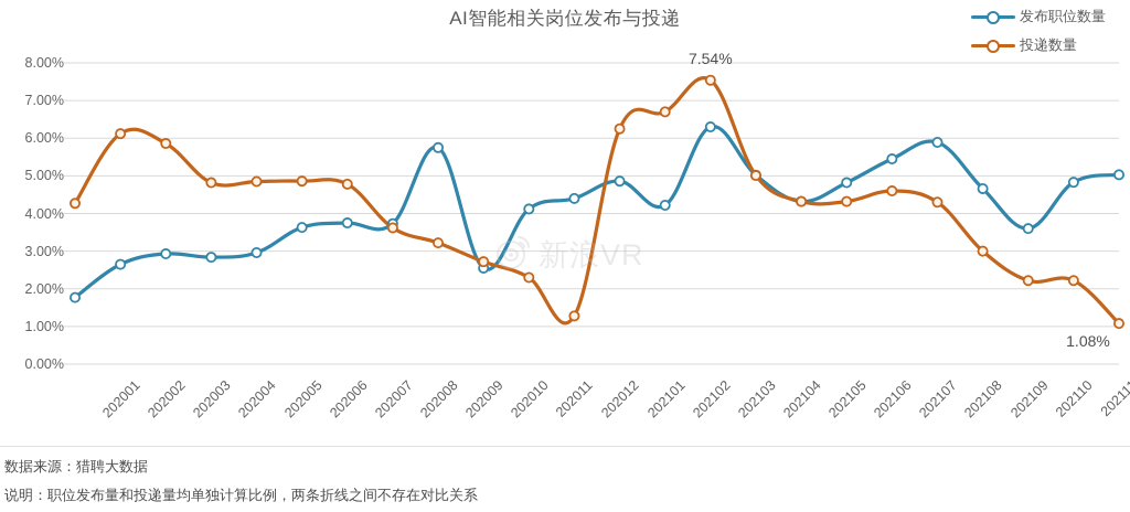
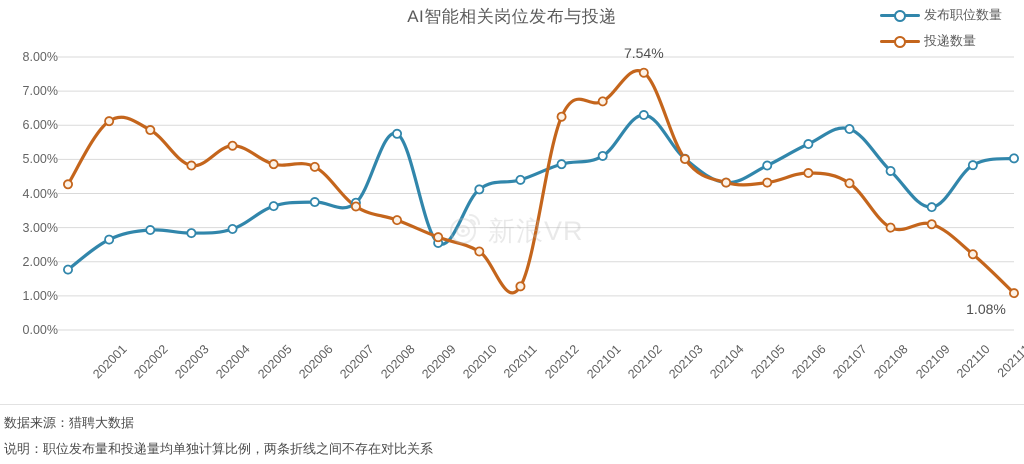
投递数量/202005: 4.8% -> 5.4%
发布职位数量/202102: 4.2% -> 5.1%
投递数量/202110: 2.2% -> 3.1%
